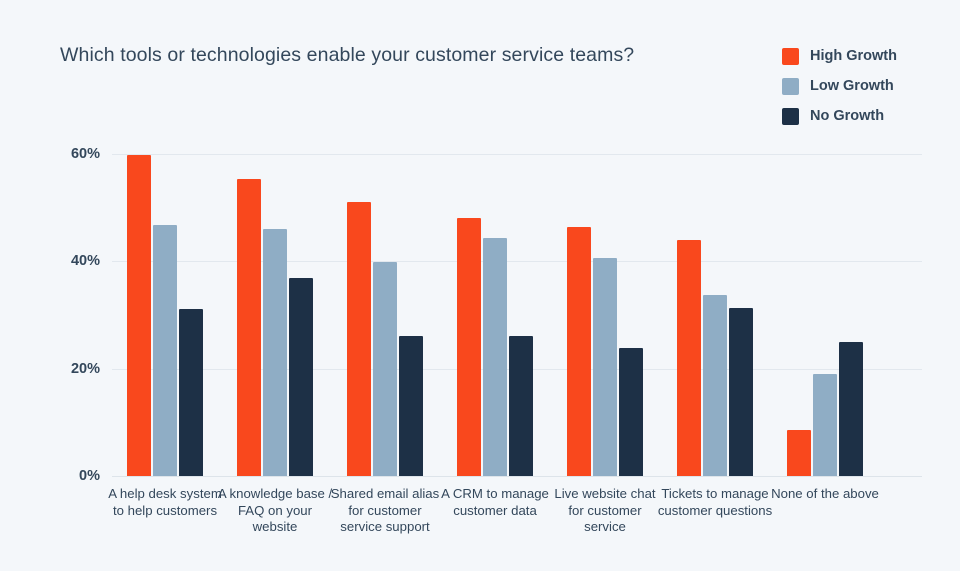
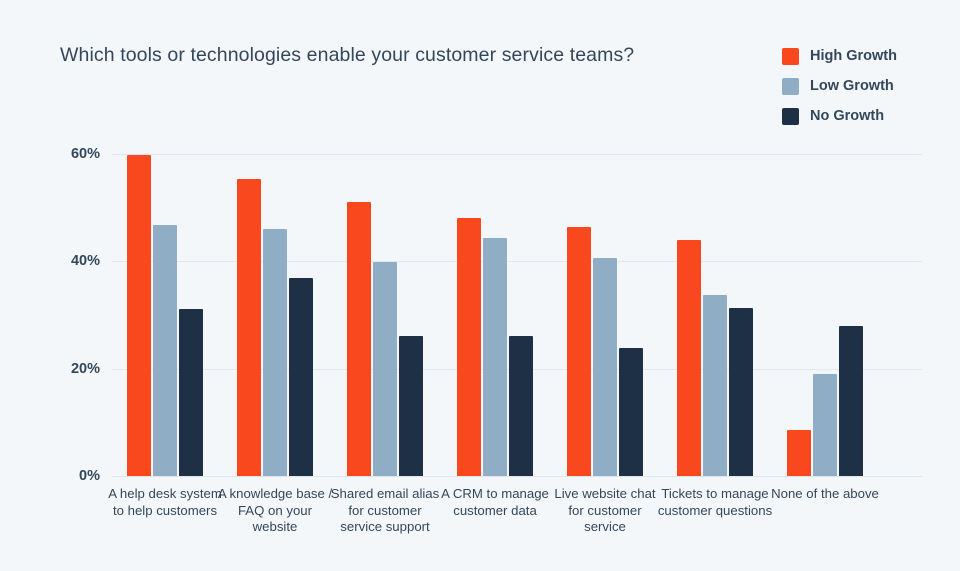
No Growth/None of the above: 25% -> 28%
